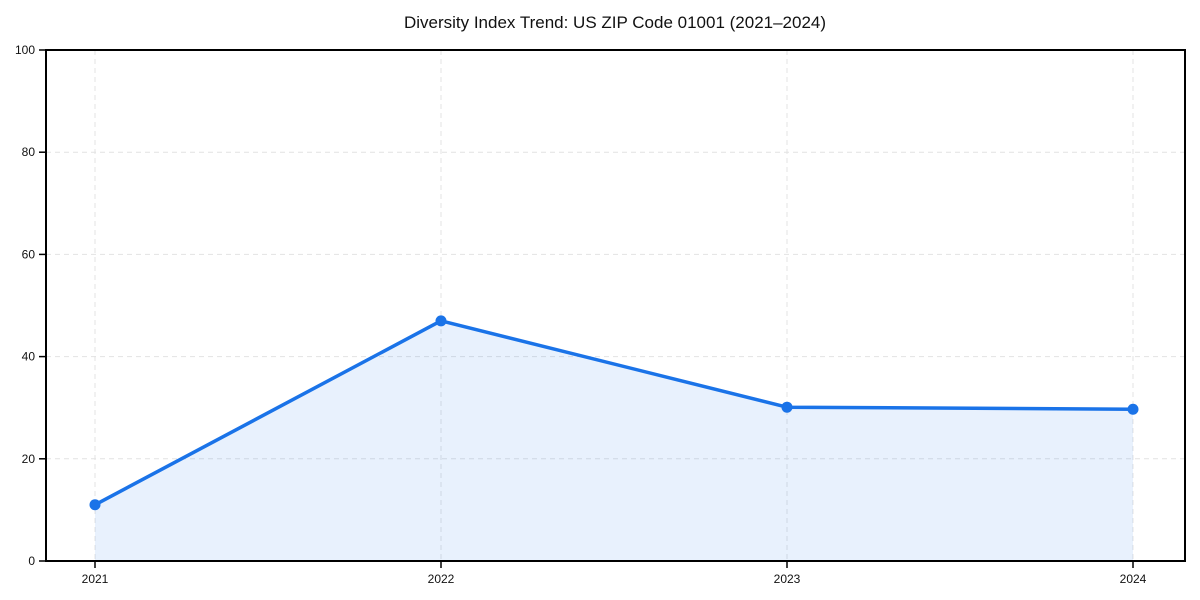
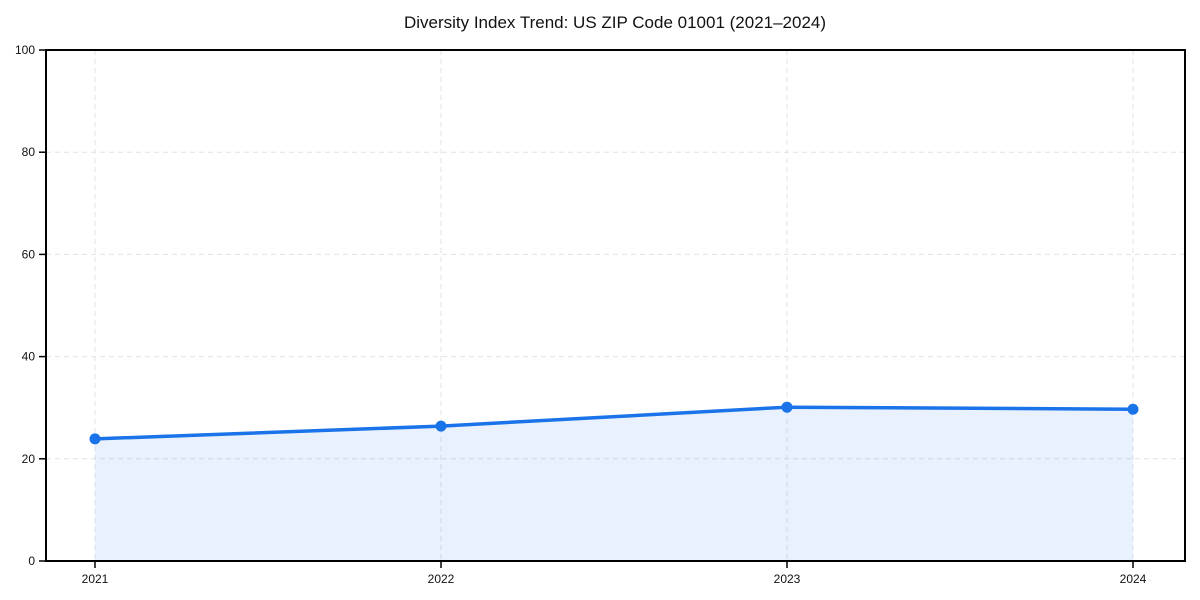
2021: 11 -> 24
2022: 47 -> 26
